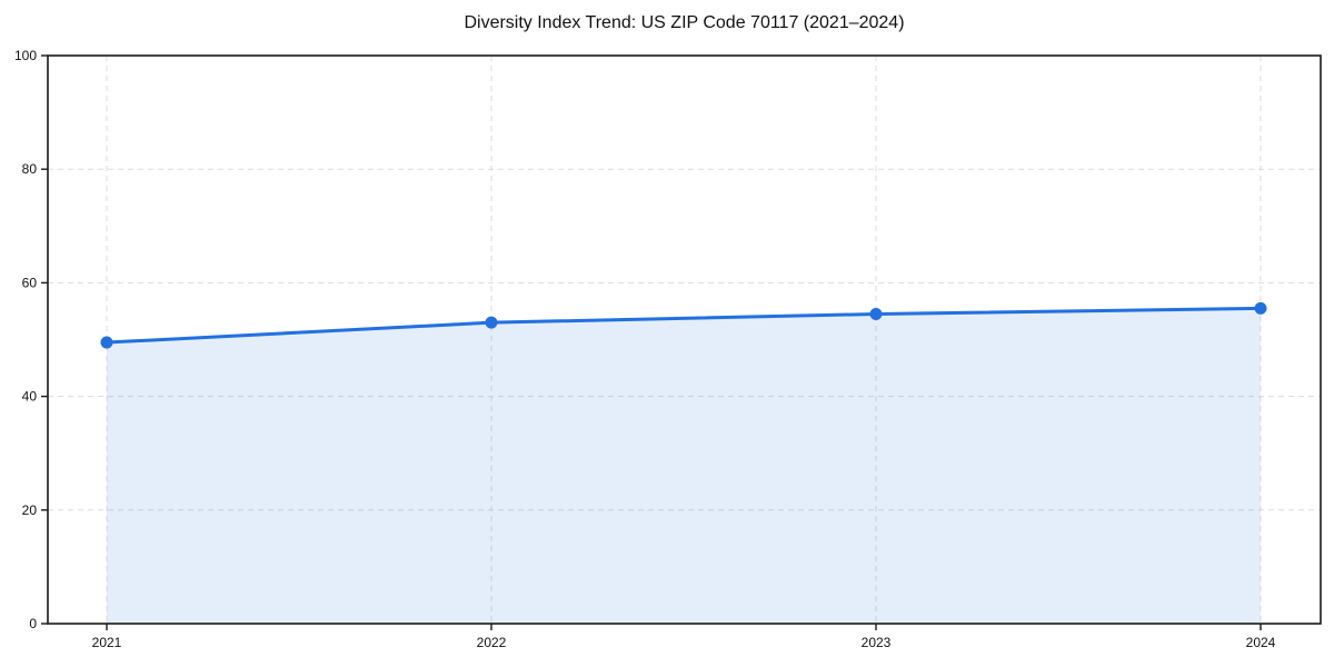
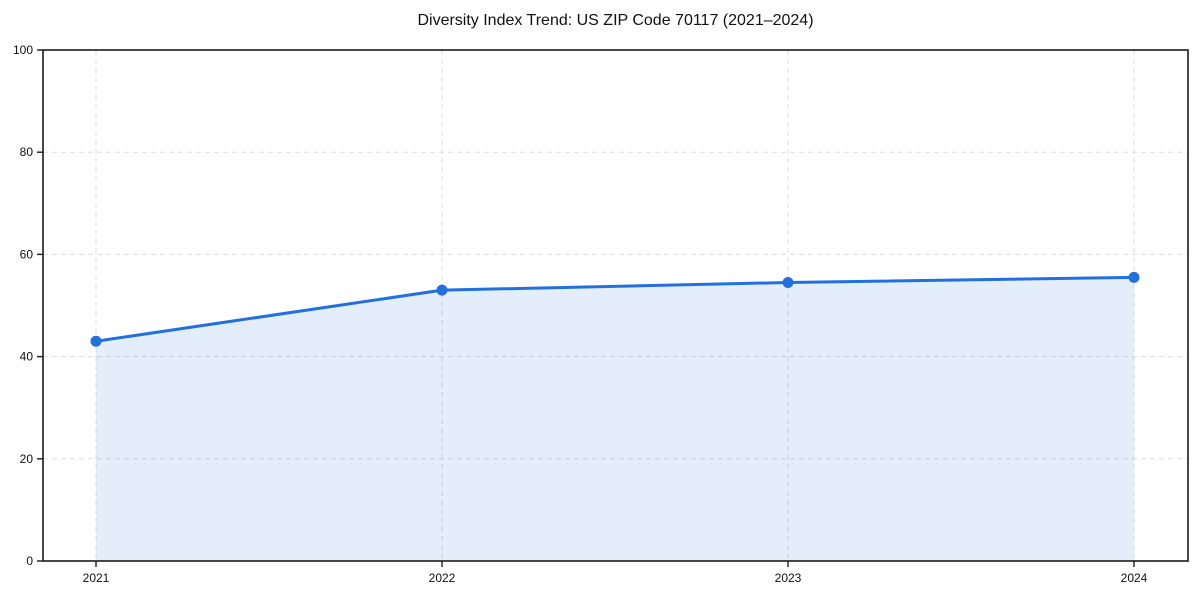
2021: 50 -> 43
